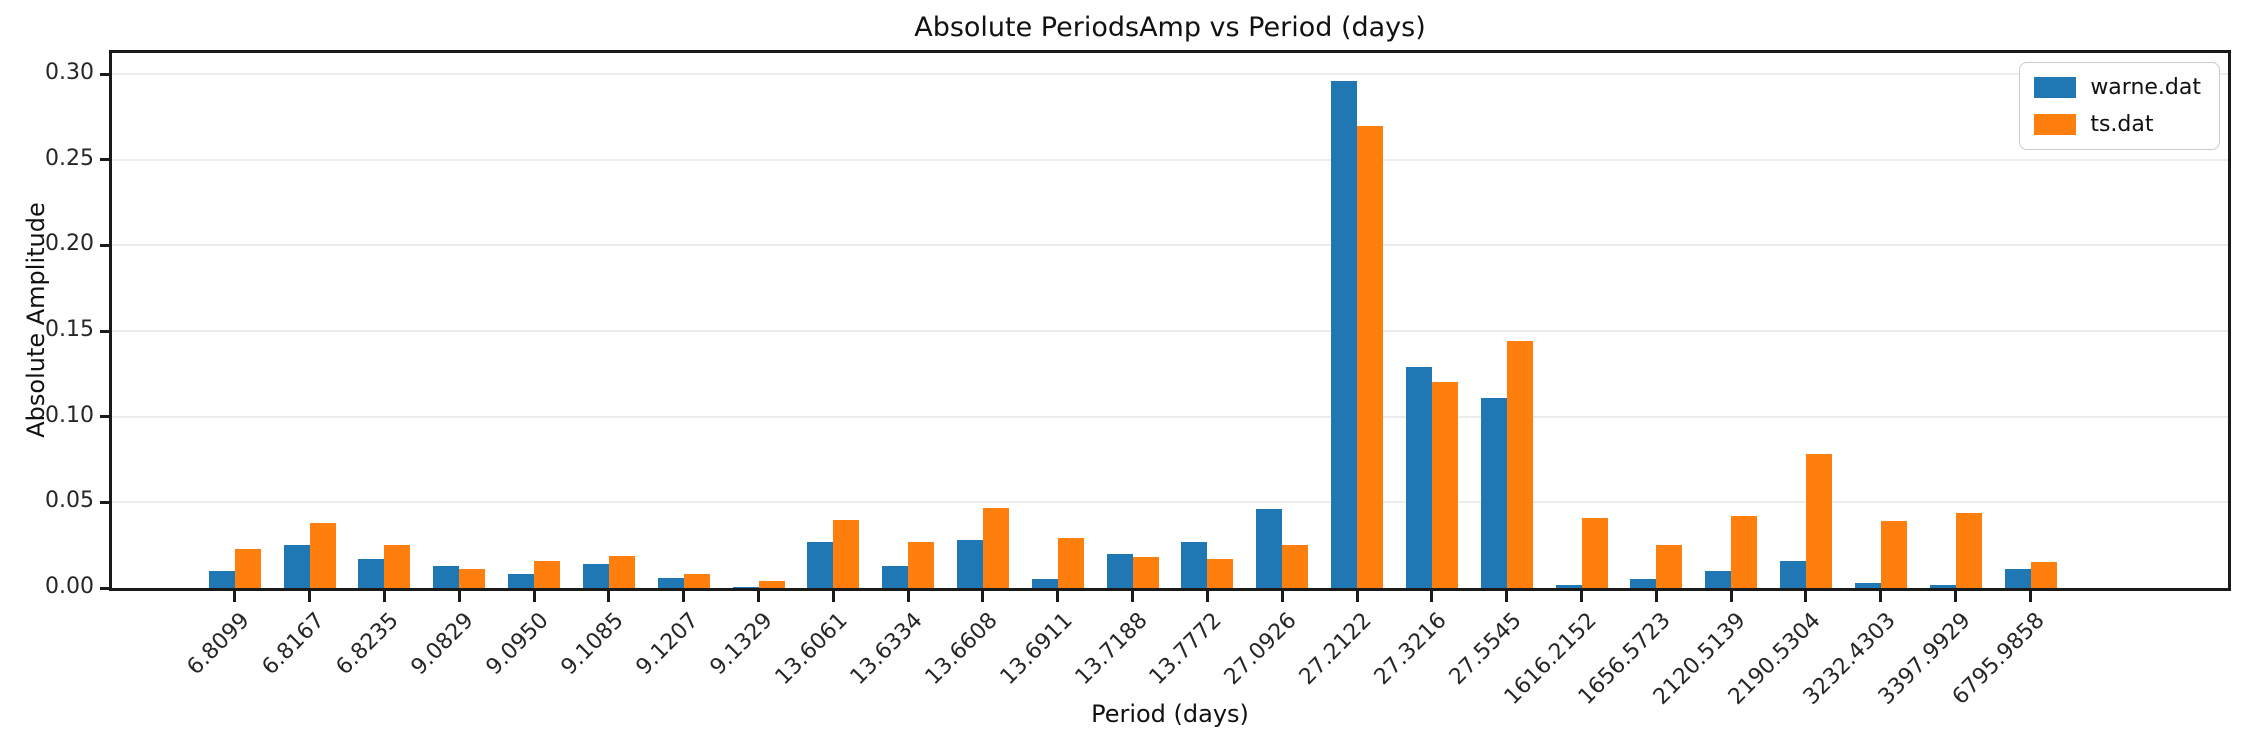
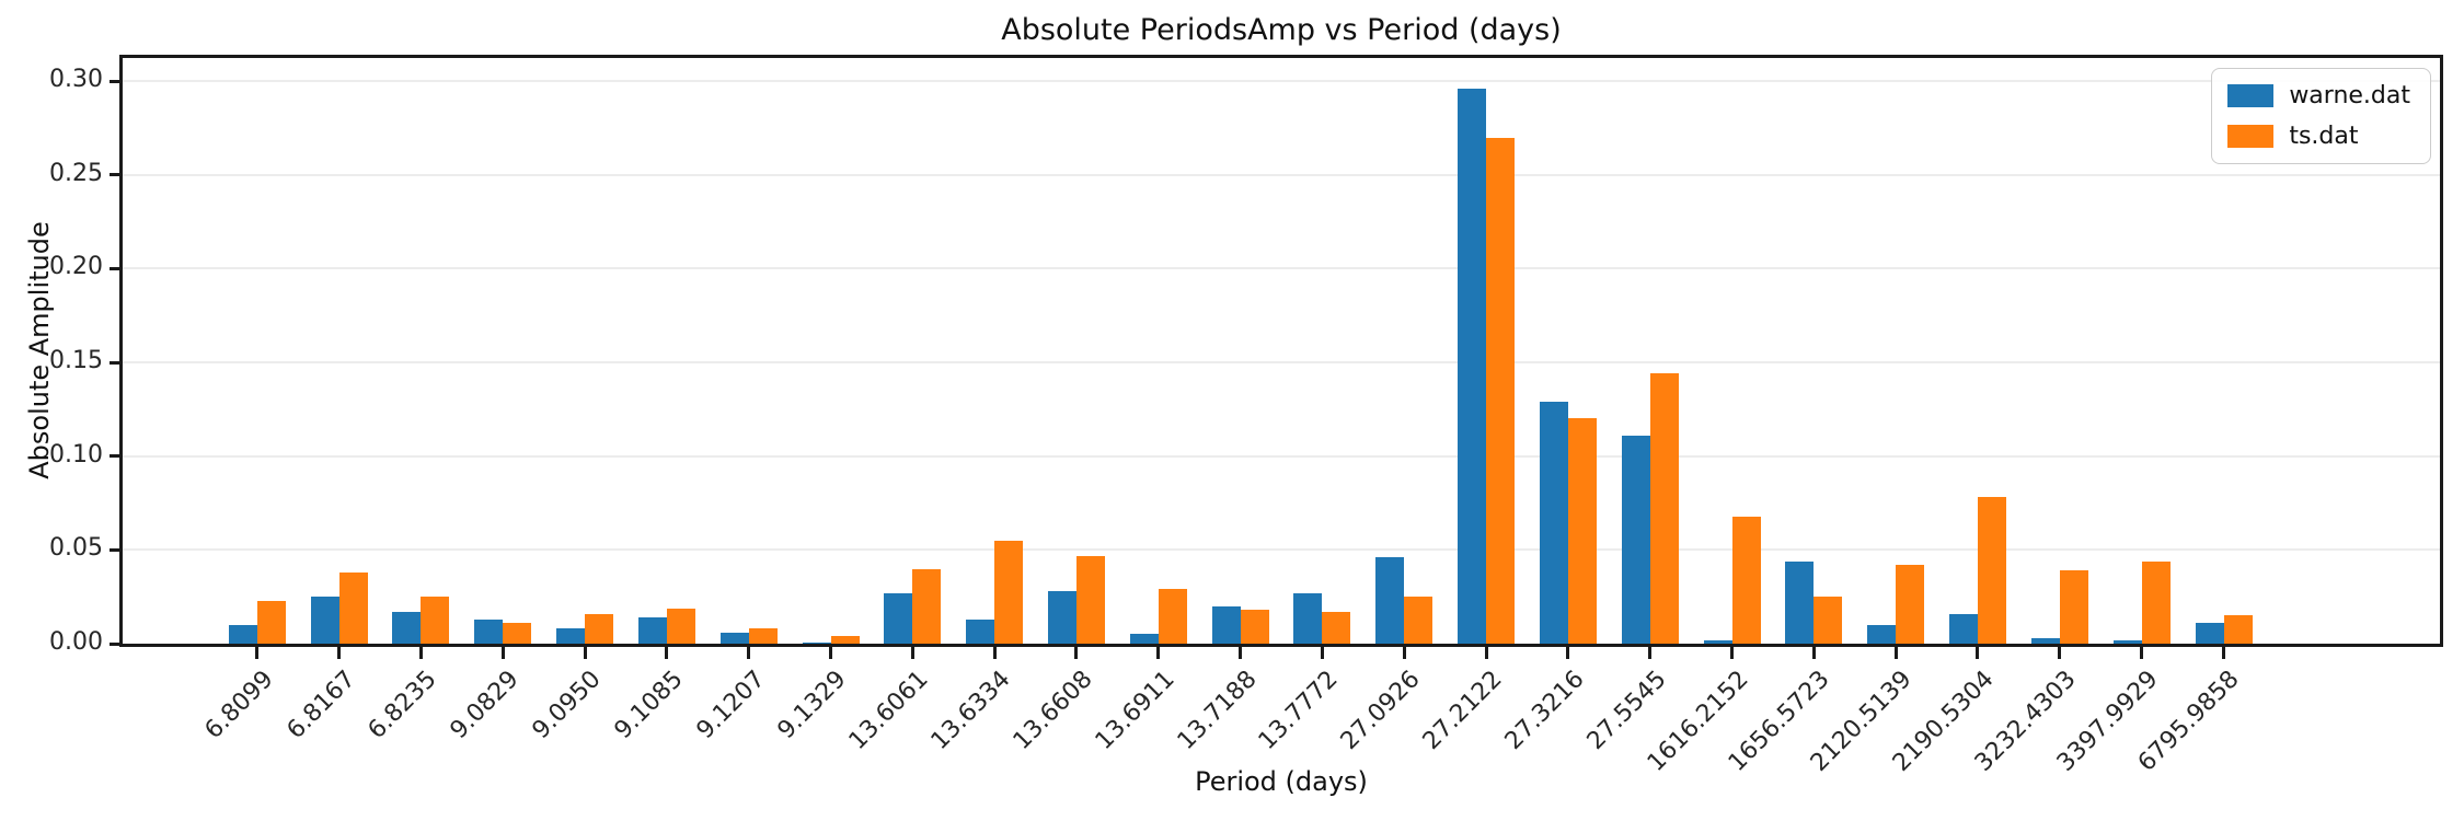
ts.dat/13.6334: 0.027 -> 0.055
ts.dat/1616.2152: 0.041 -> 0.068
warne.dat/1656.5723: 0.005 -> 0.044
